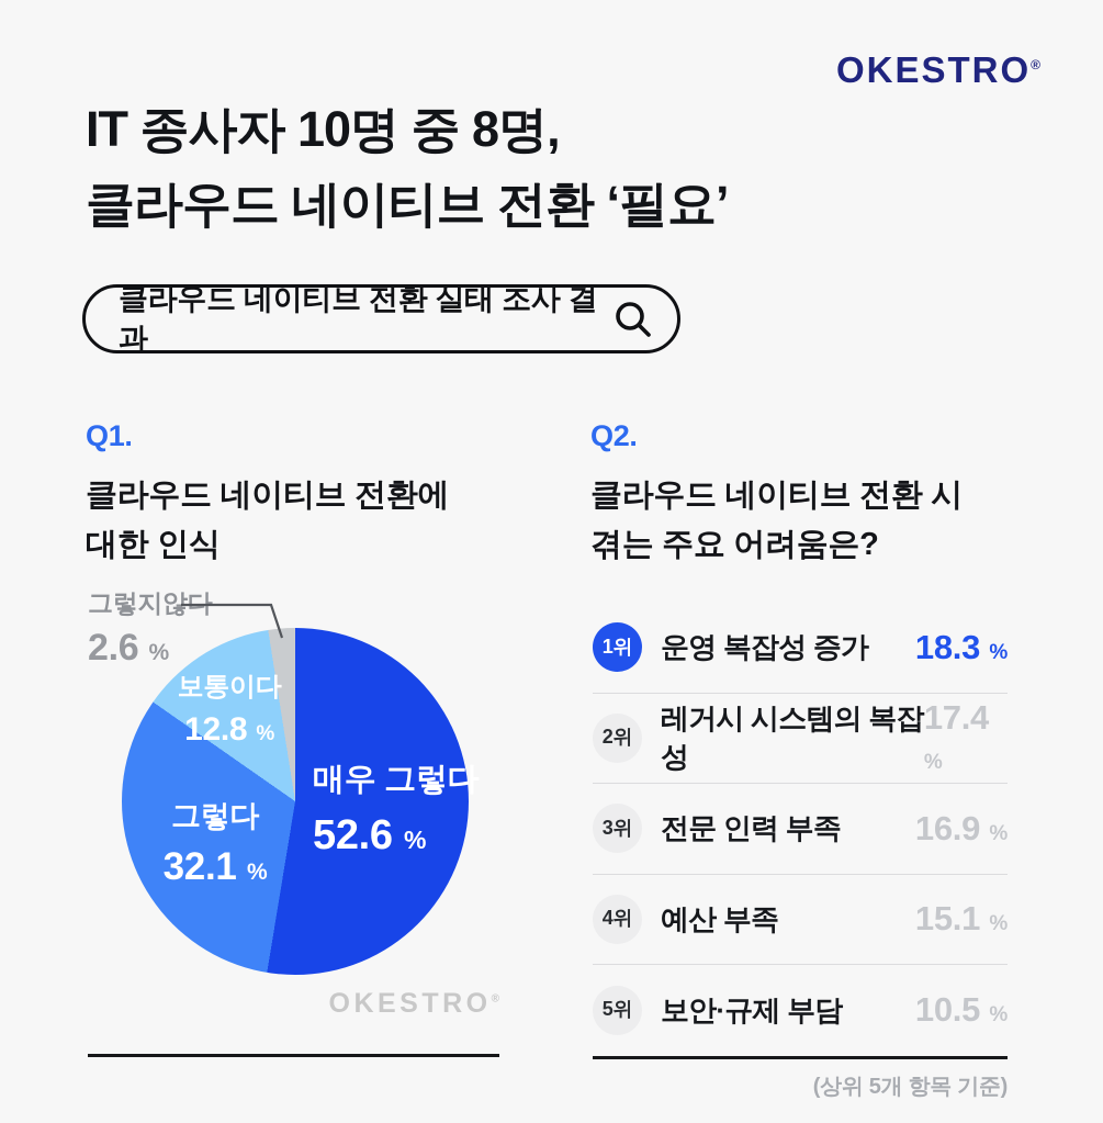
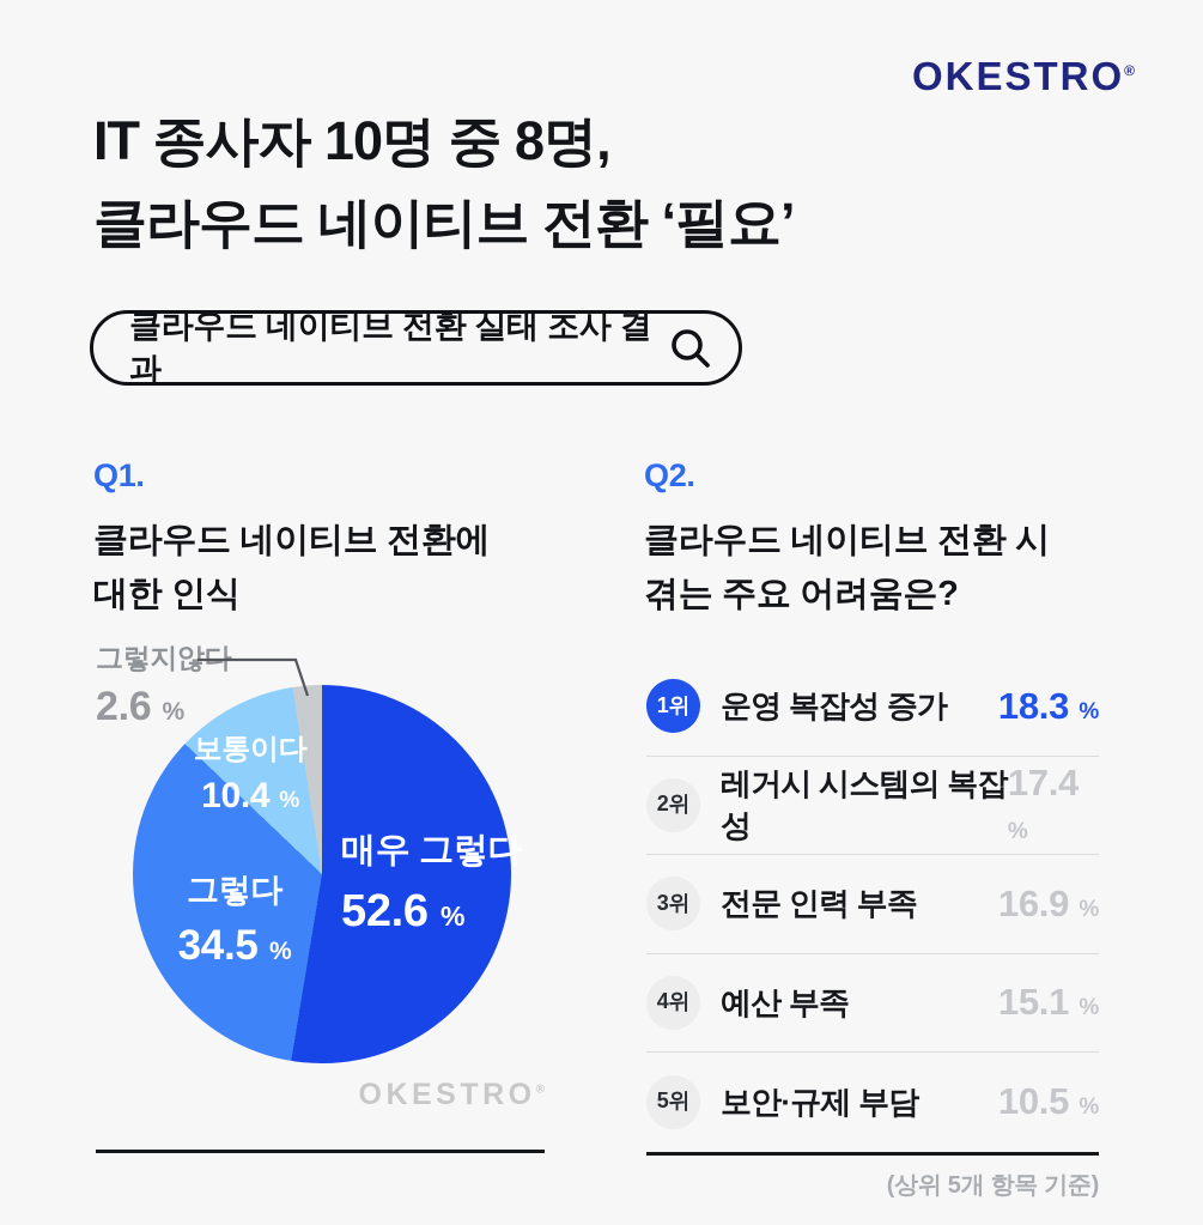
클라우드 네이티브 전환에 대한 인식/그렇다: 32.1 -> 34.5
클라우드 네이티브 전환에 대한 인식/보통이다: 12.8 -> 10.4
